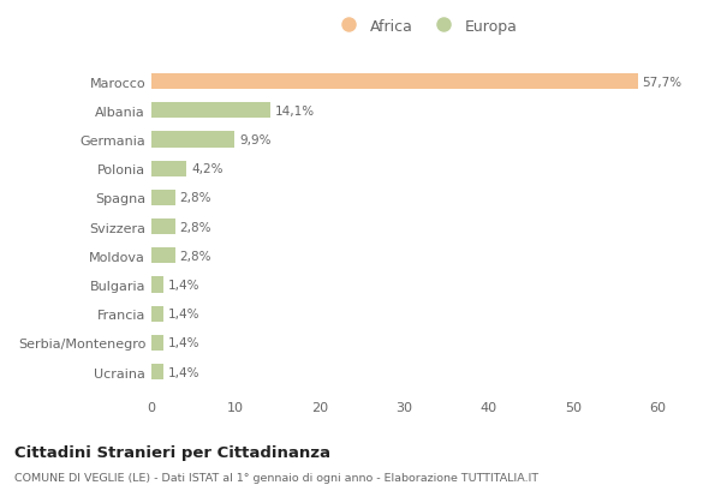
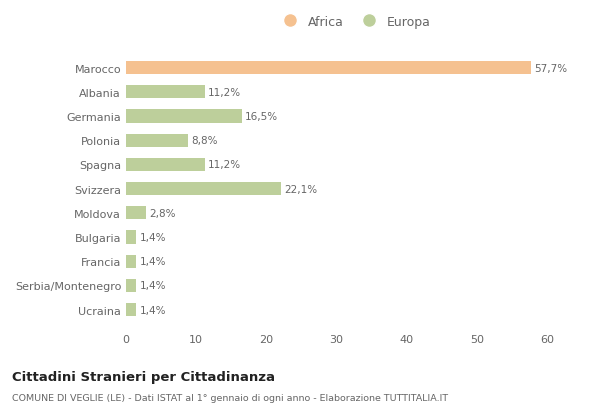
Albania: 14,1% -> 11,2%
Germania: 9,9% -> 16,5%
Polonia: 4,2% -> 8,8%
Spagna: 2,8% -> 11,2%
Svizzera: 2,8% -> 22,1%
